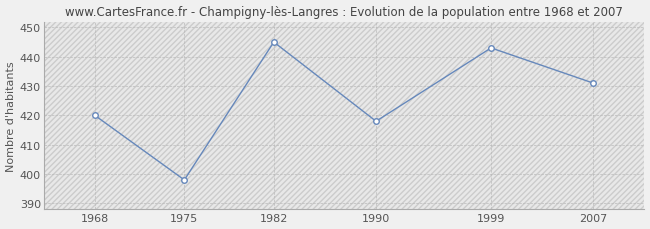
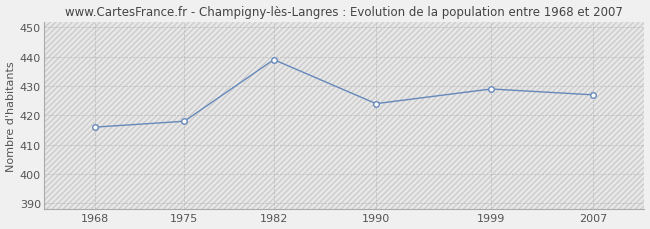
1968: 420 -> 416
1975: 398 -> 418
1982: 445 -> 439
1990: 418 -> 424
1999: 443 -> 429
2007: 431 -> 427
